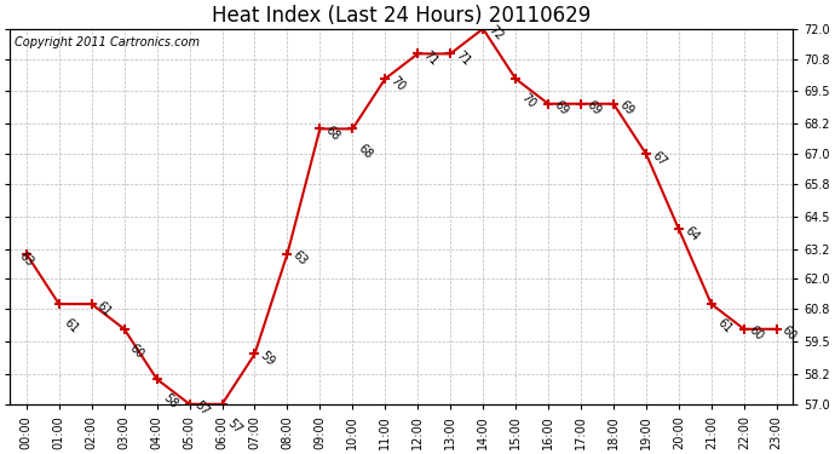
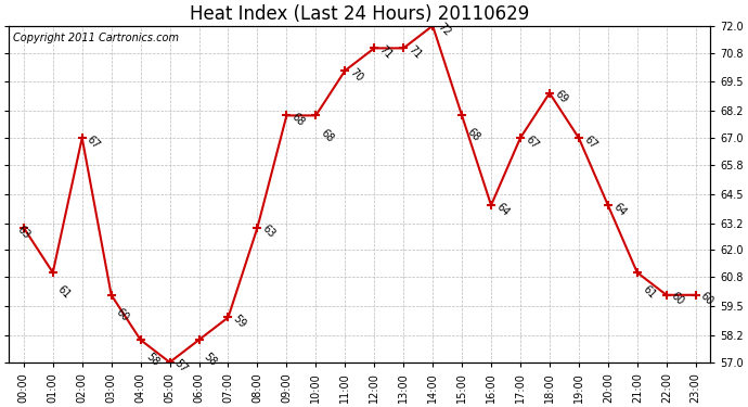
02:00: 61 -> 67
06:00: 57 -> 58
15:00: 70 -> 68
16:00: 69 -> 64
17:00: 69 -> 67
